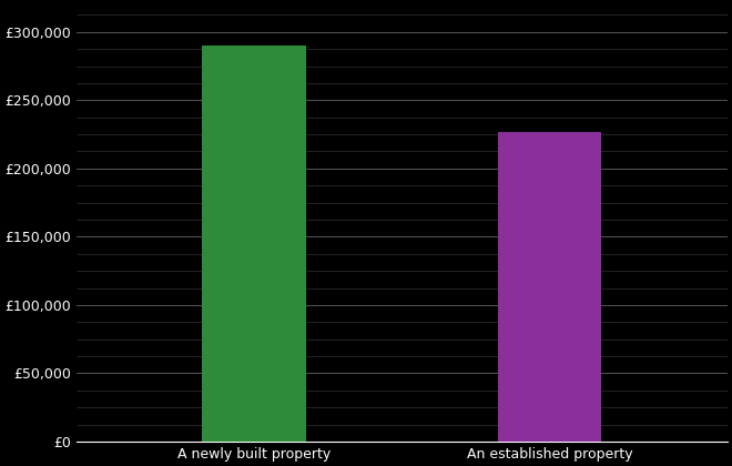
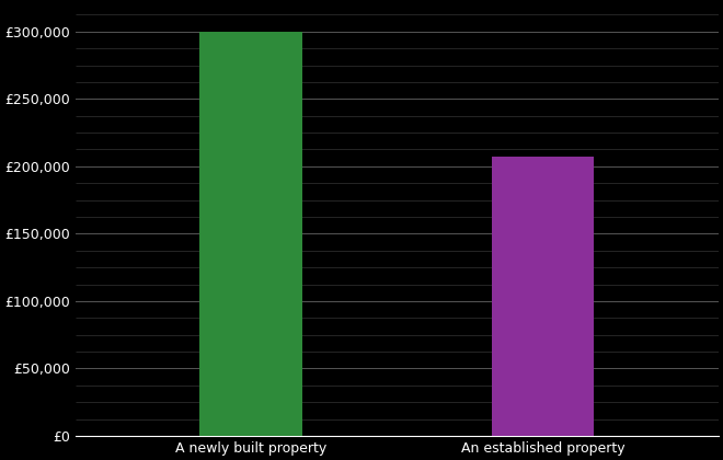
A newly built property: £290,000 -> £300,000
An established property: £227,000 -> £207,000
